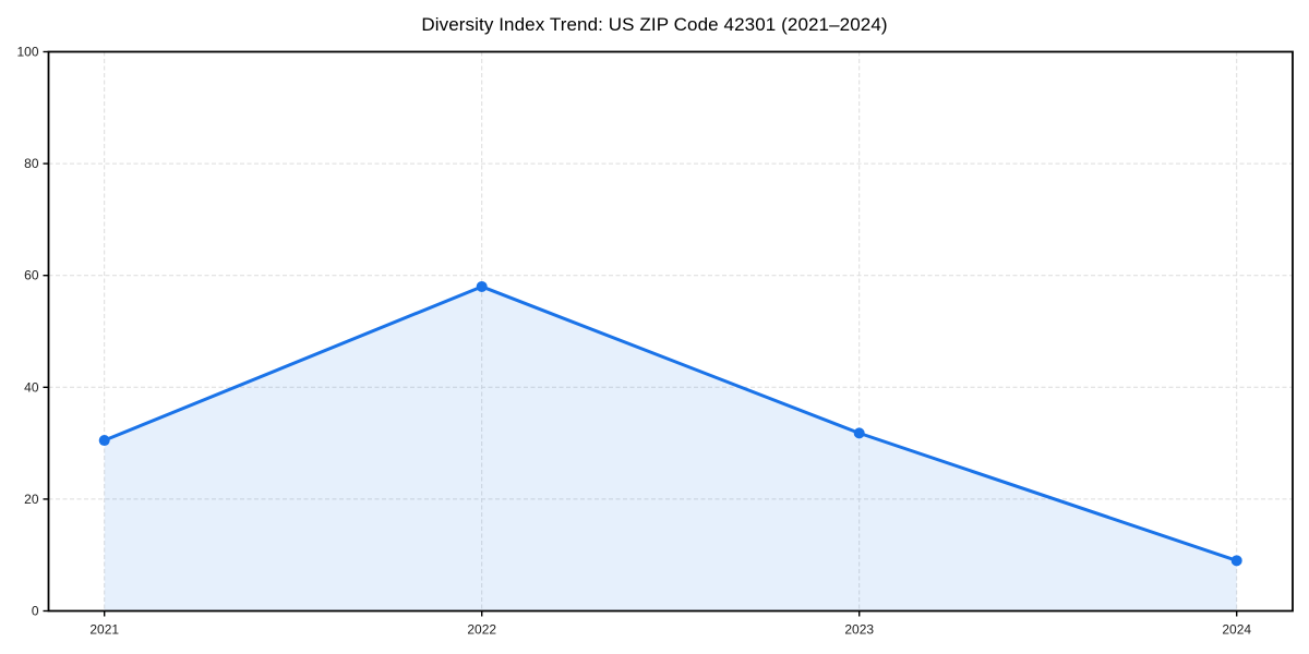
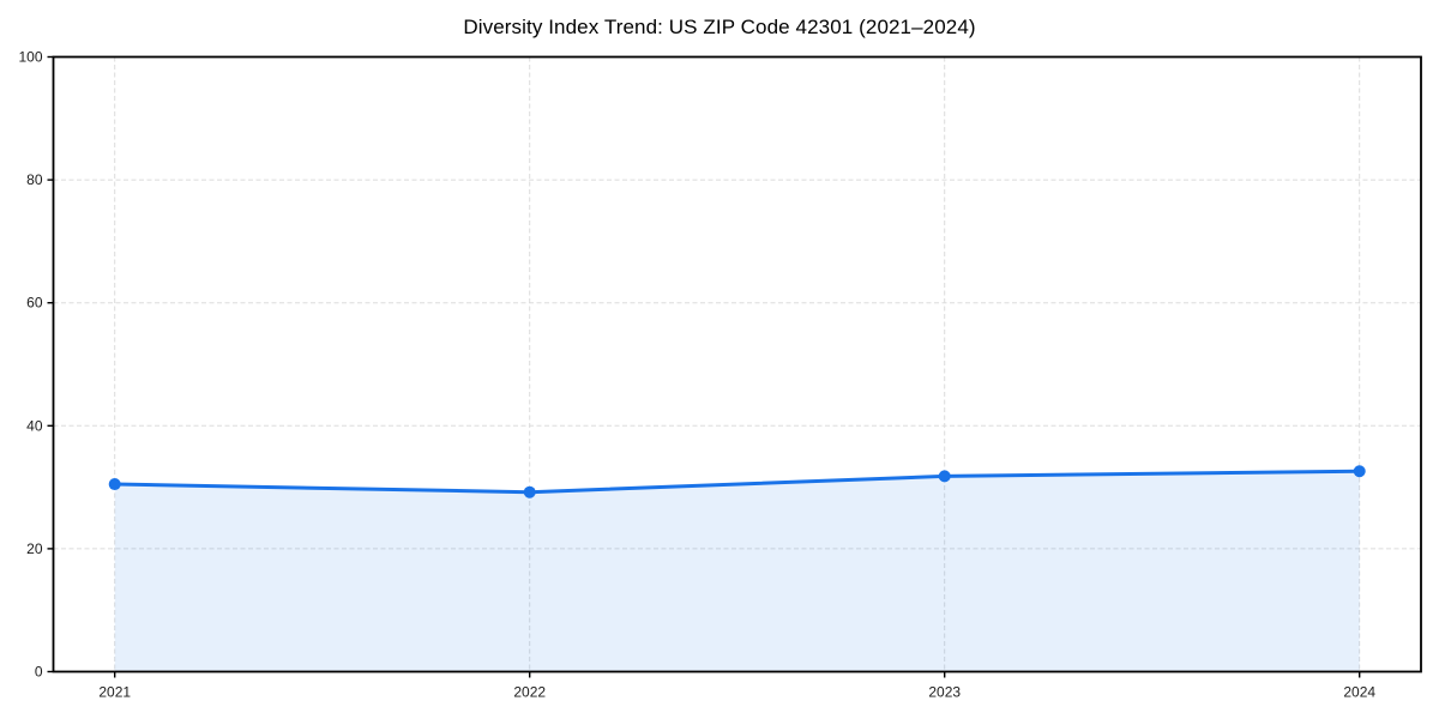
2022: 58 -> 29
2024: 9 -> 33
